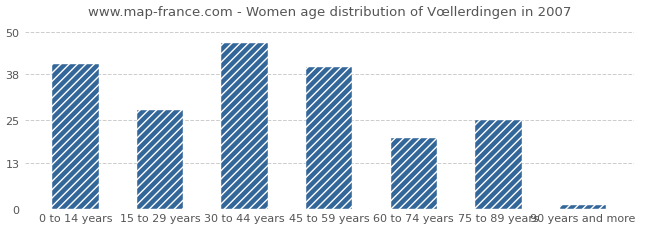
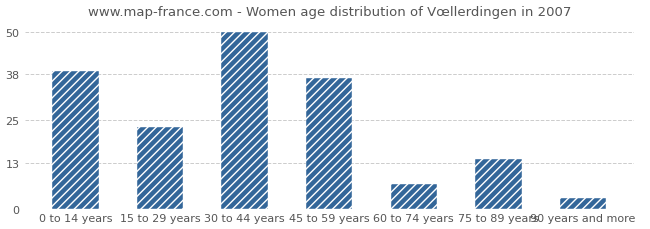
0 to 14 years: 41 -> 39
15 to 29 years: 28 -> 23
30 to 44 years: 47 -> 50
45 to 59 years: 40 -> 37
60 to 74 years: 20 -> 7
75 to 89 years: 25 -> 14
90 years and more: 1 -> 3
